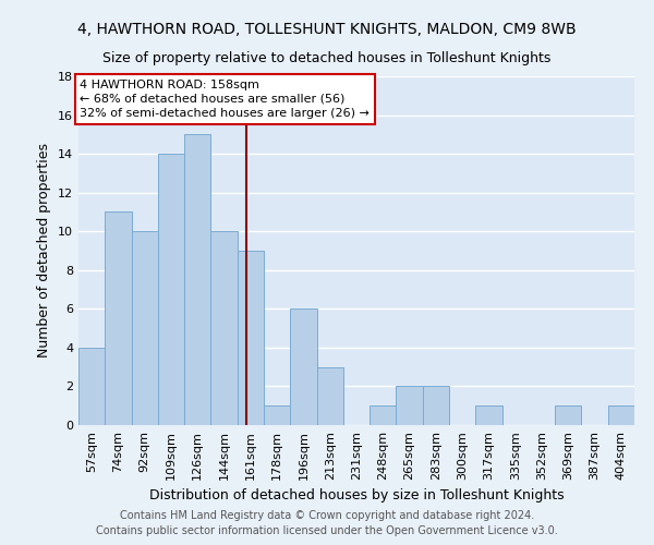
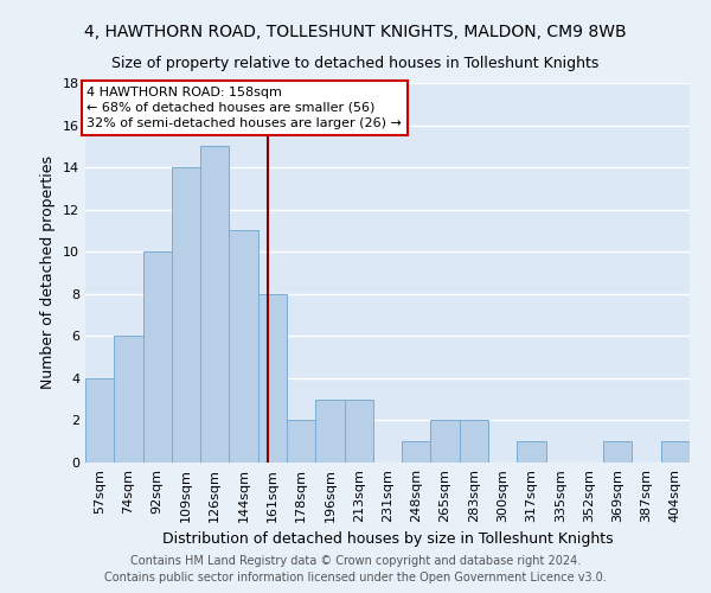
74sqm: 11 -> 6
144sqm: 10 -> 11
161sqm: 9 -> 8
178sqm: 1 -> 2
196sqm: 6 -> 3
